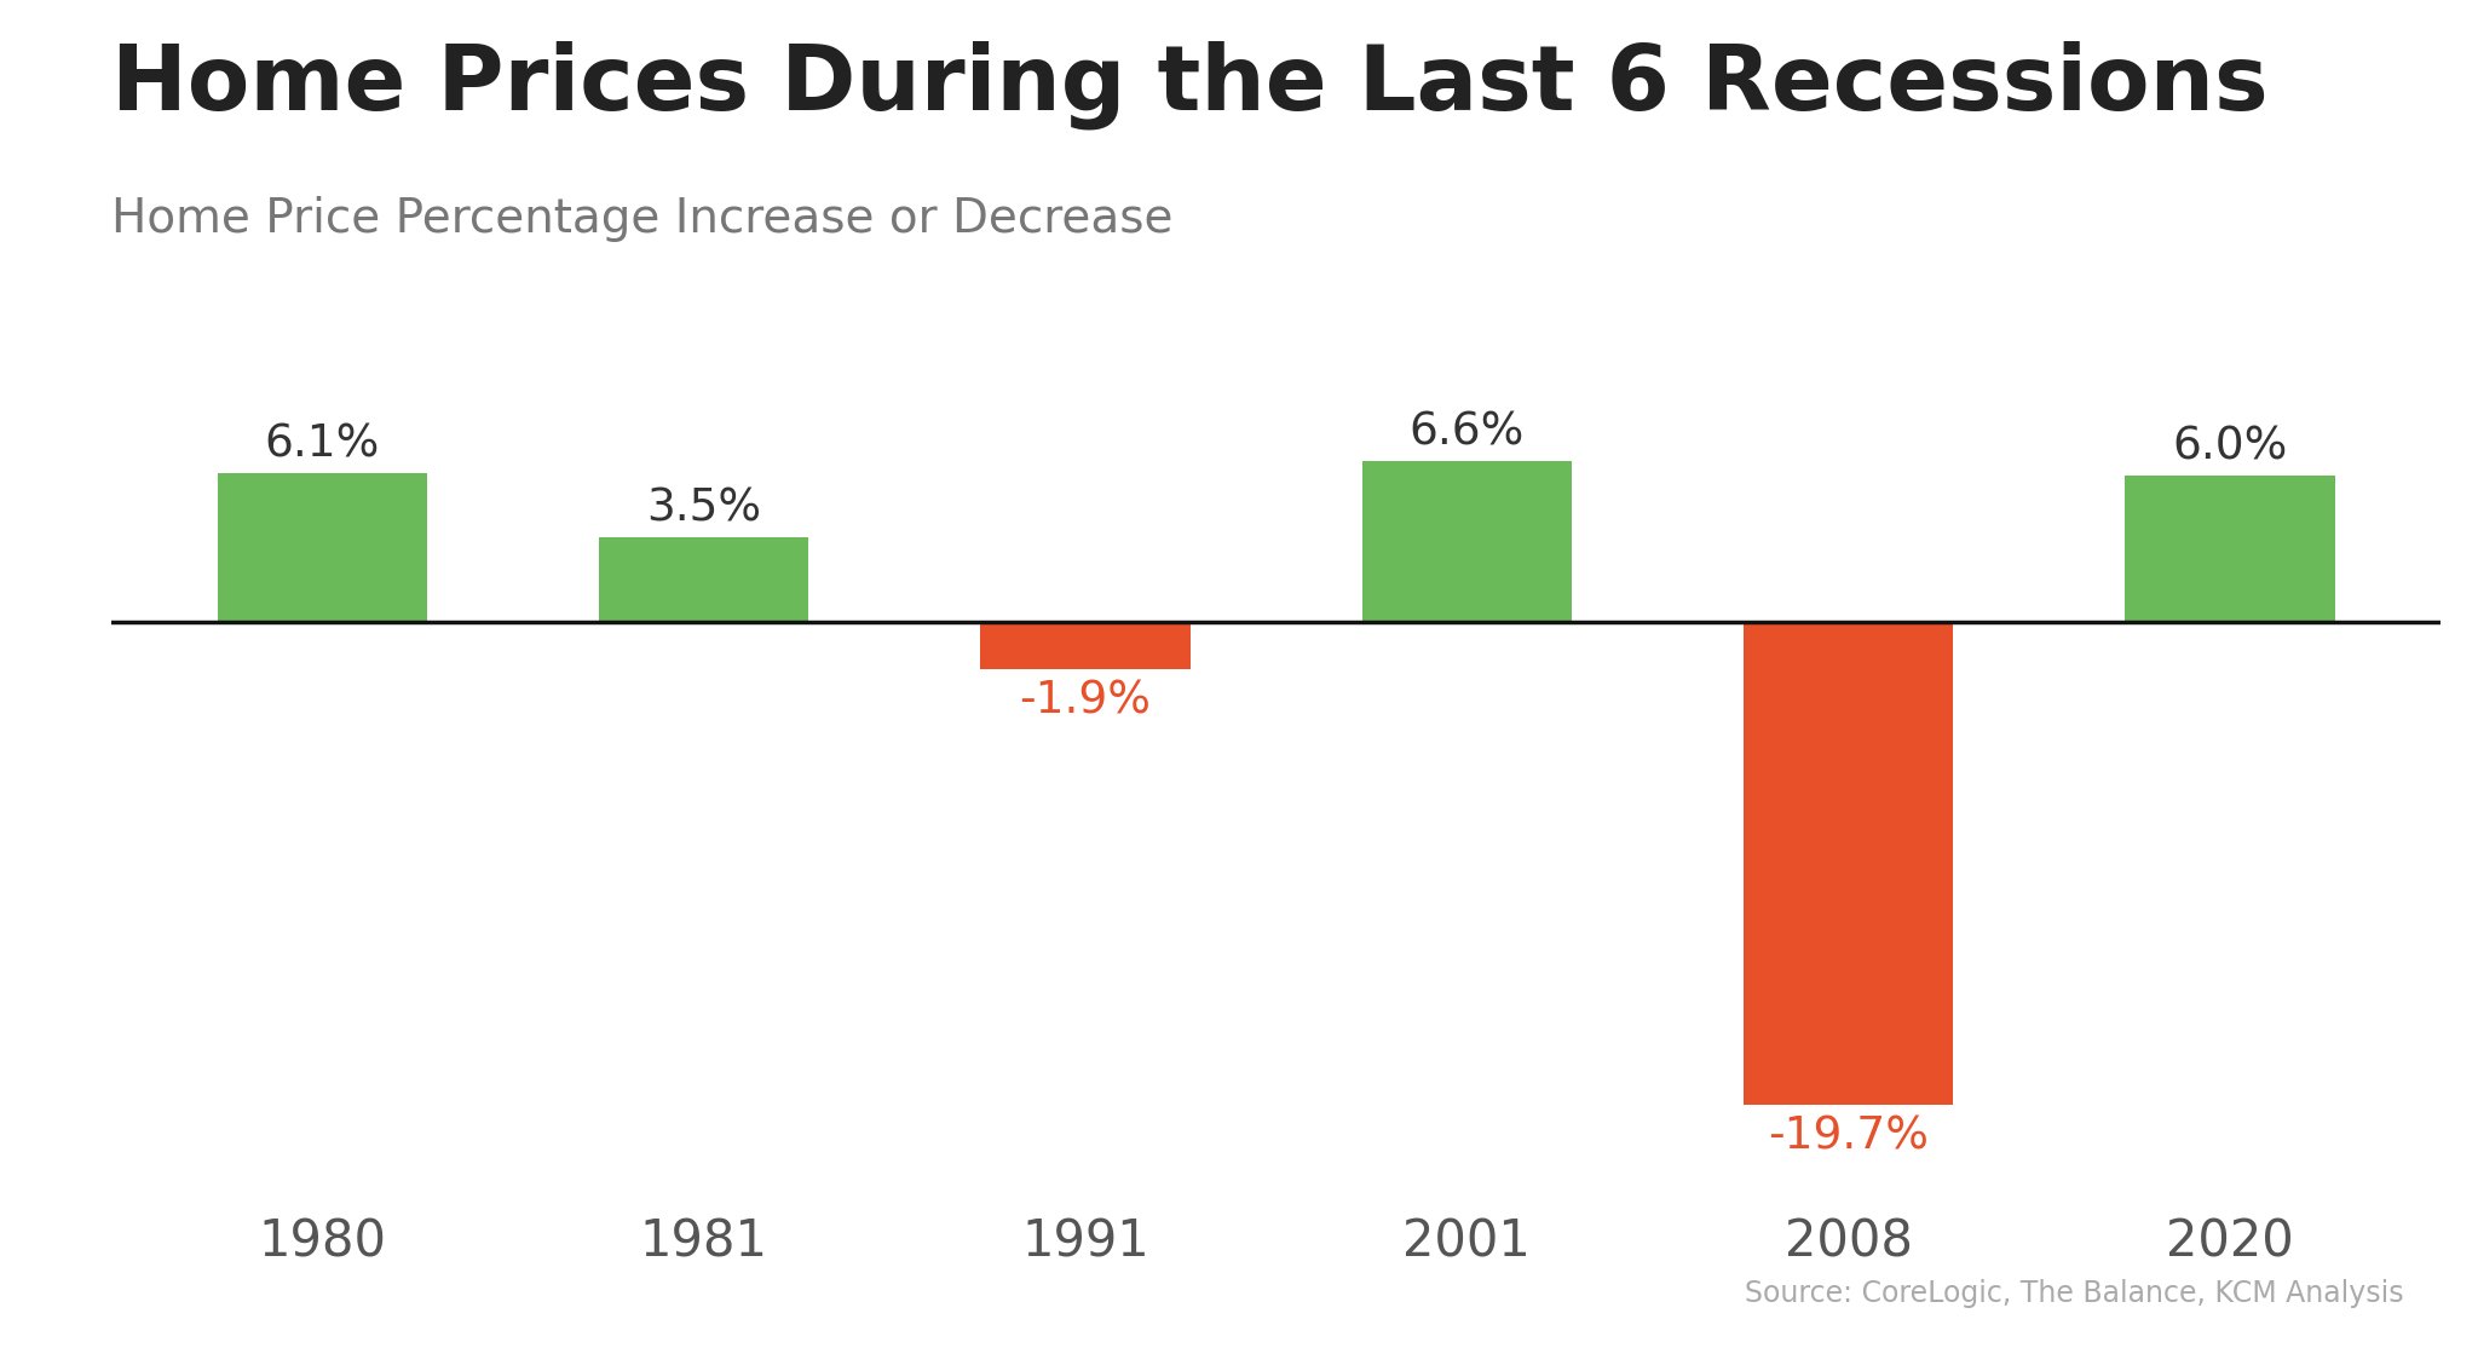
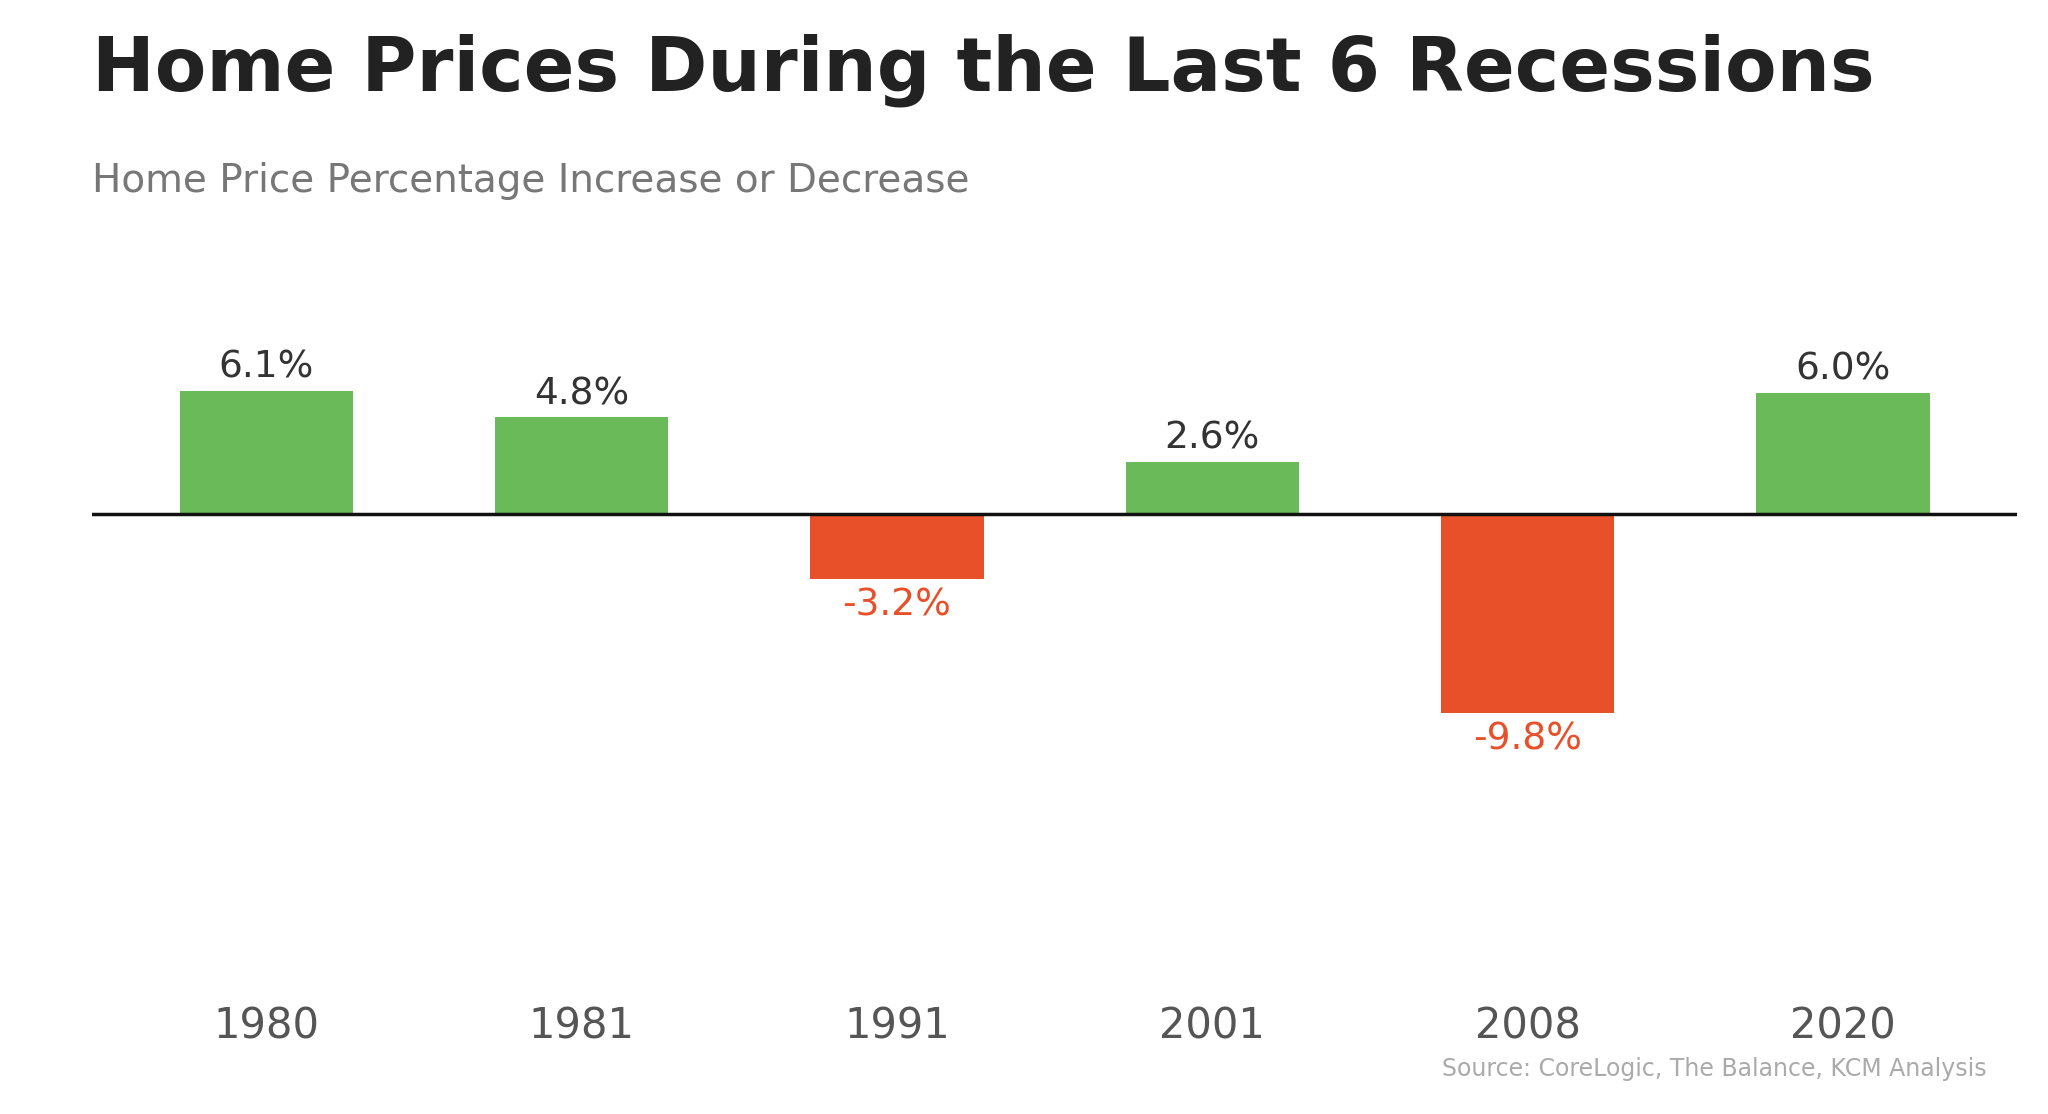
1981: 3.5% -> 4.8%
1991: -1.9% -> -3.2%
2001: 6.6% -> 2.6%
2008: -19.7% -> -9.8%
